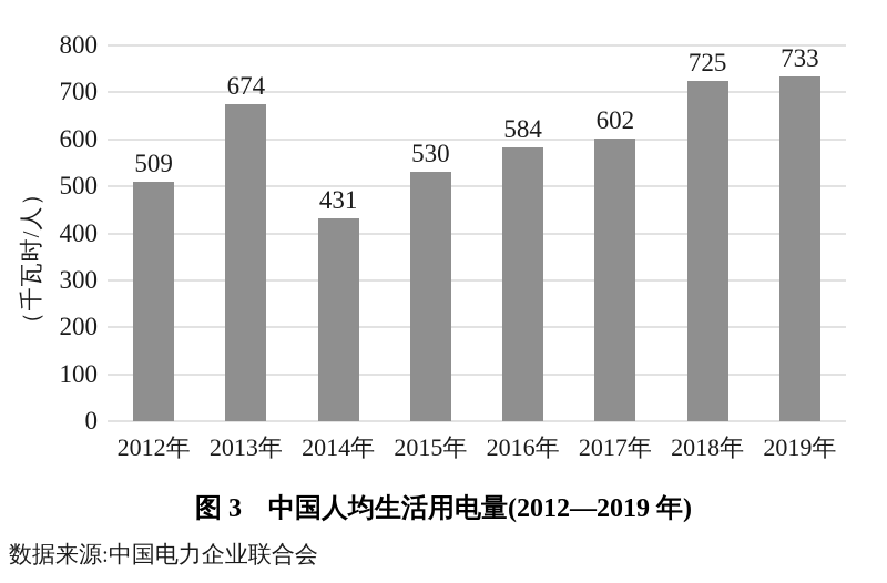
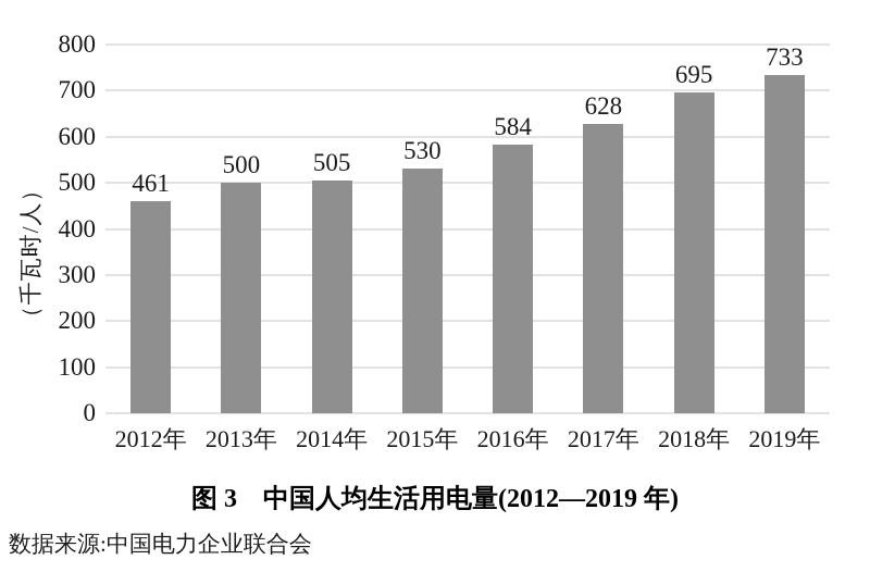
2012年: 509 -> 461
2013年: 674 -> 500
2014年: 431 -> 505
2017年: 602 -> 628
2018年: 725 -> 695
